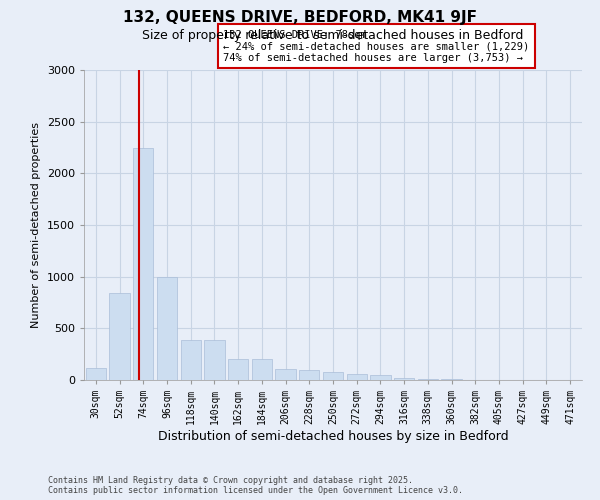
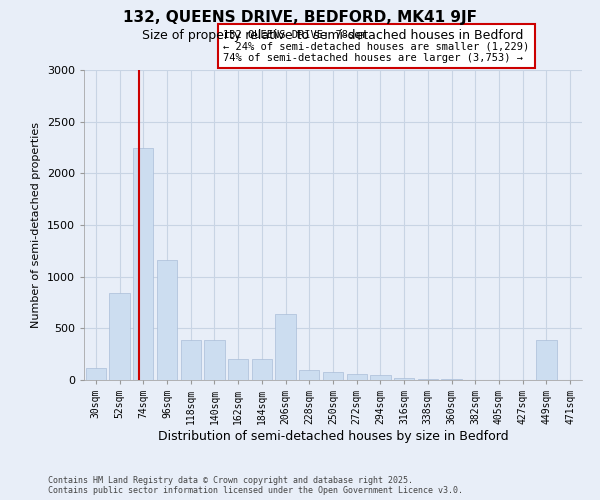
96sqm: 1000 -> 1160
206sqm: 110 -> 640
449sqm: 0 -> 390
